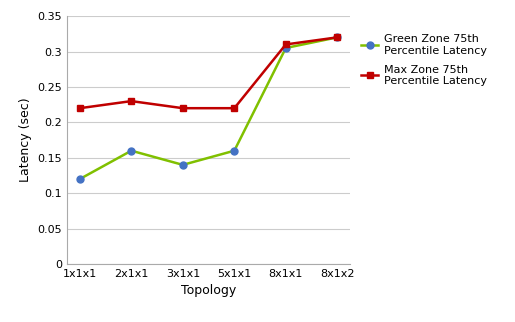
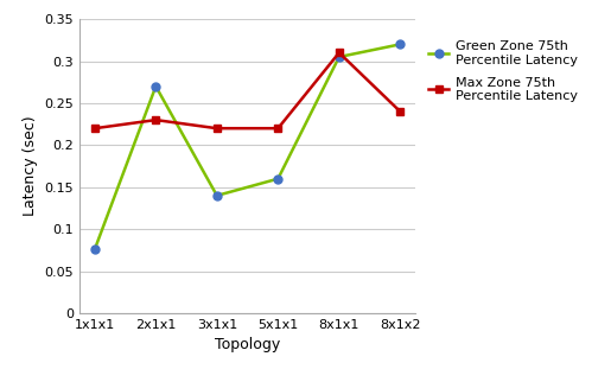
Green Zone 75th Percentile Latency/1x1x1: 0.120 -> 0.076
Green Zone 75th Percentile Latency/2x1x1: 0.160 -> 0.270
Max Zone 75th Percentile Latency/8x1x2: 0.32 -> 0.24
